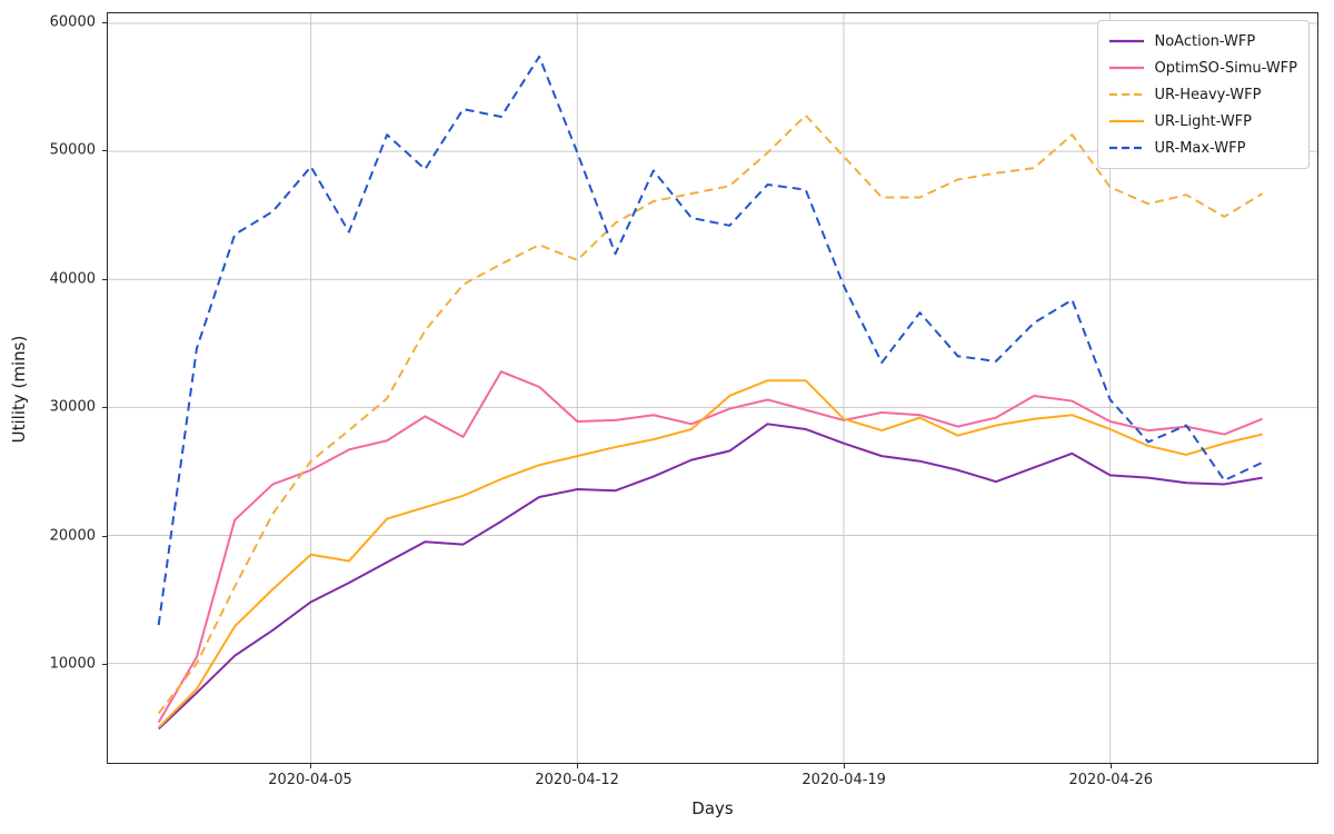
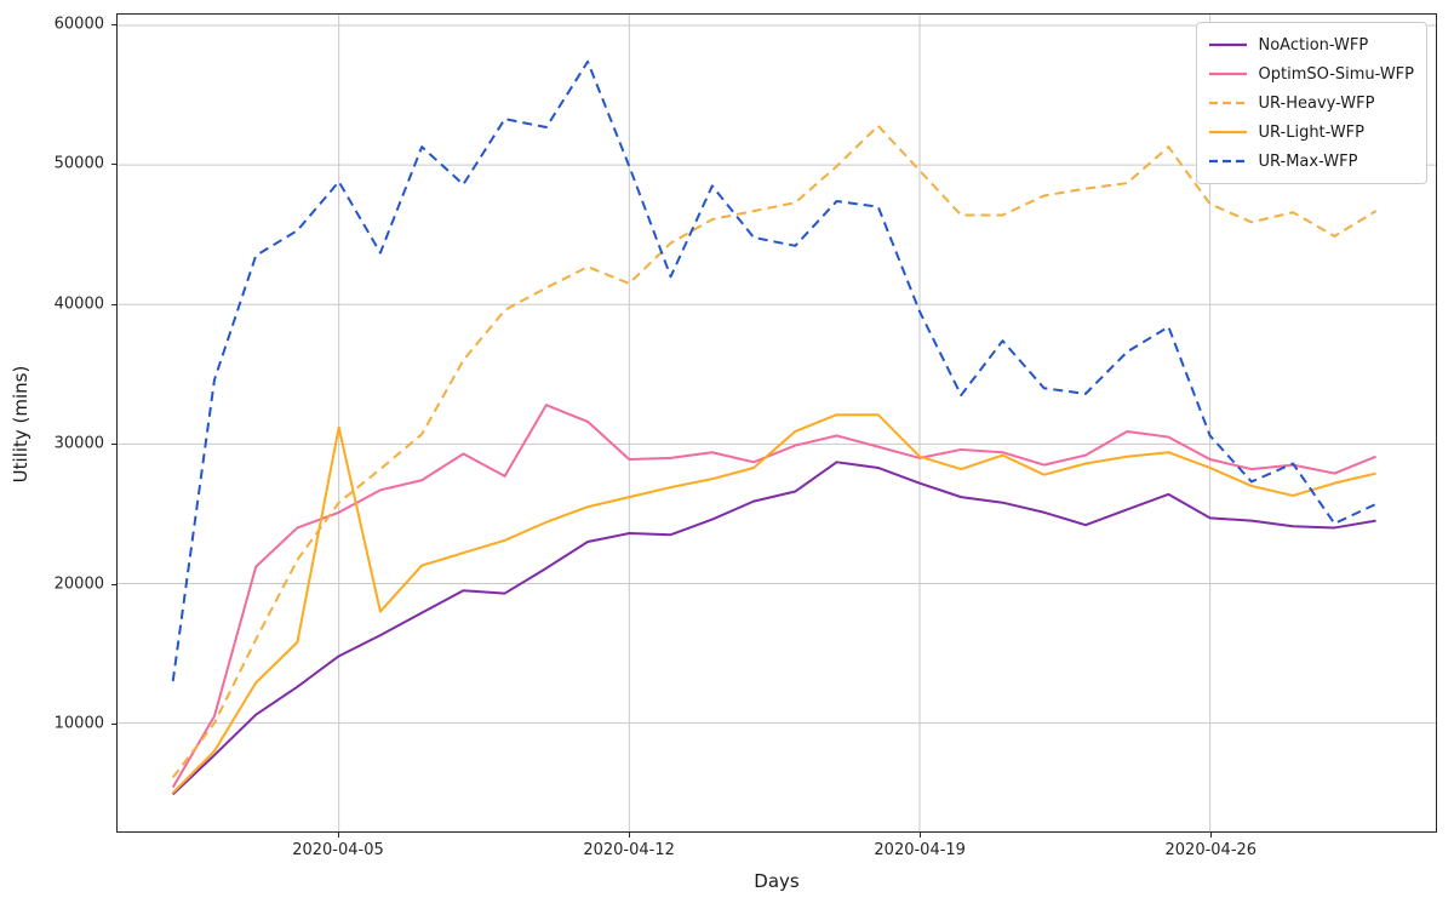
UR-Light-WFP/2020-04-05: 18500 -> 31200
